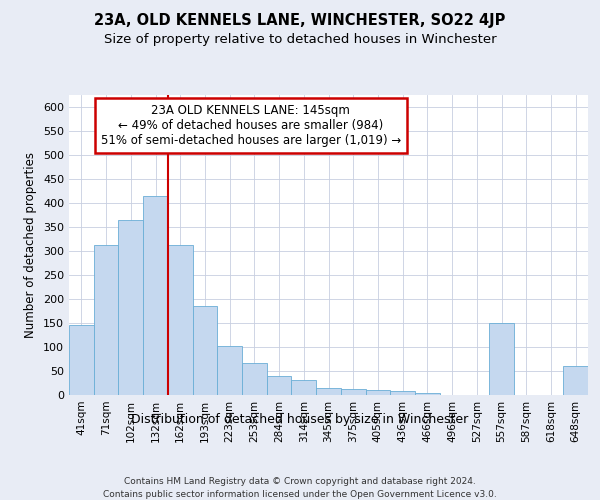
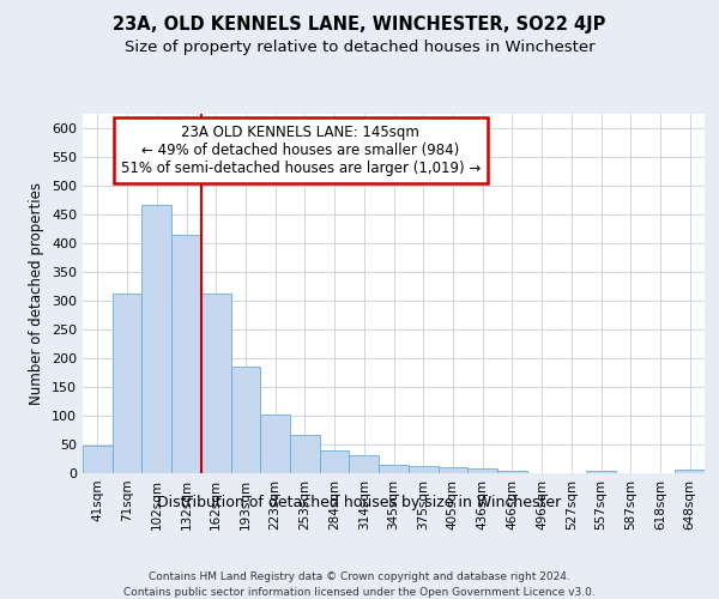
41sqm: 145 -> 47
102sqm: 365 -> 466
557sqm: 150 -> 5
648sqm: 60 -> 6
